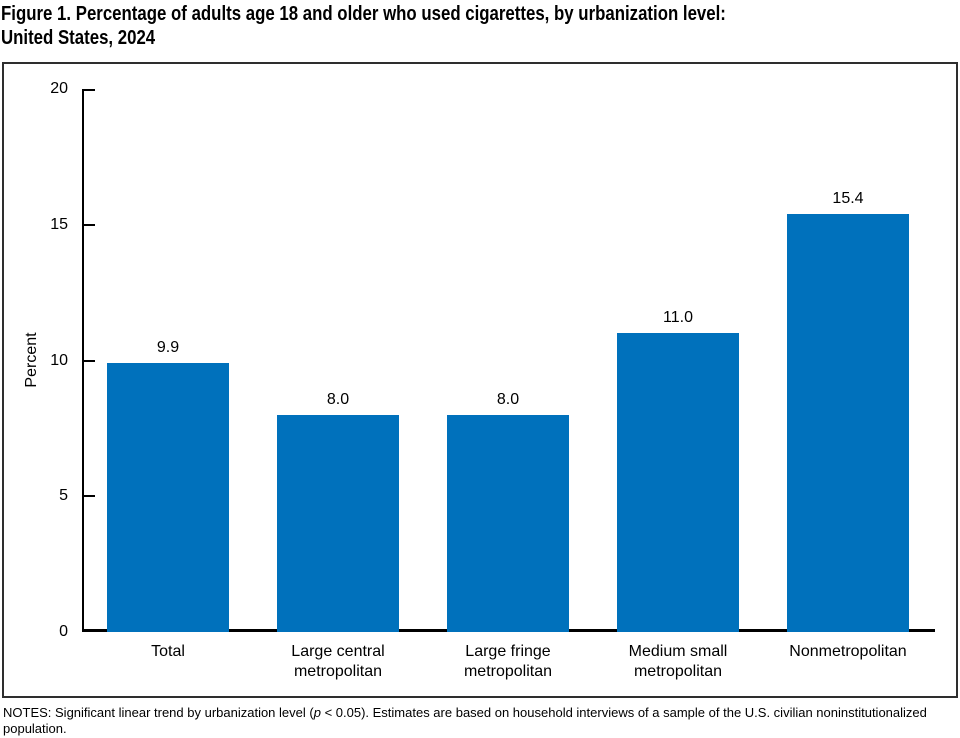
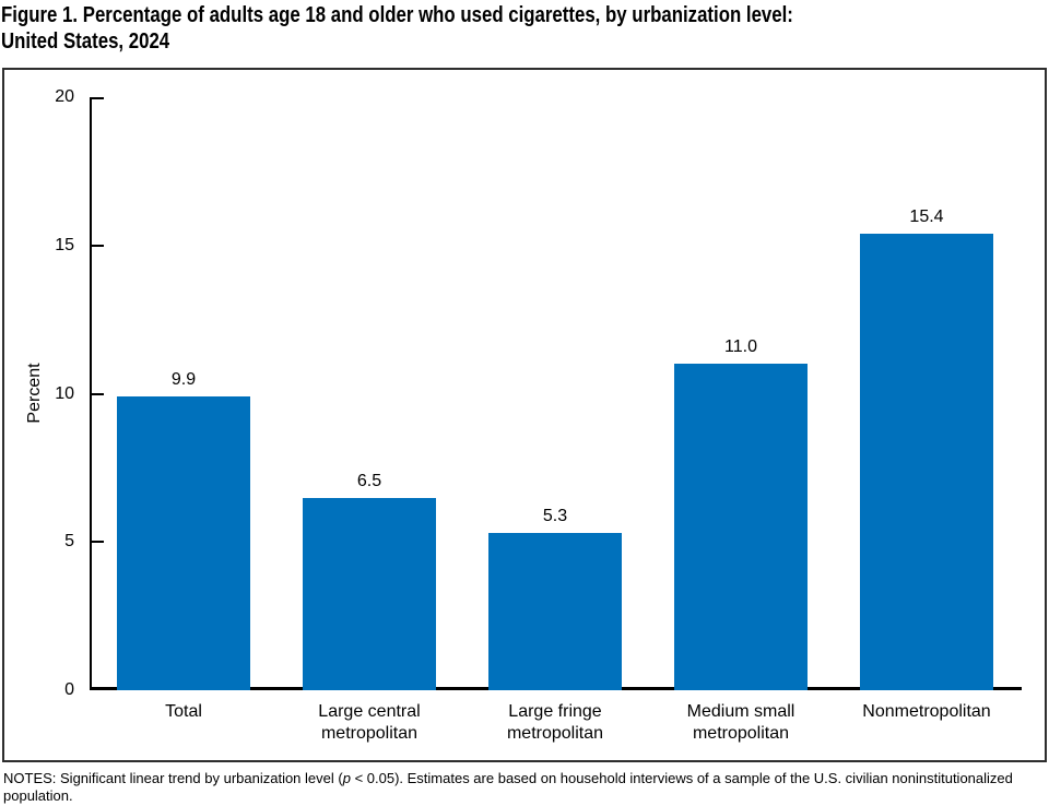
Large central metropolitan: 8.0 -> 6.5
Large fringe metropolitan: 8.0 -> 5.3
